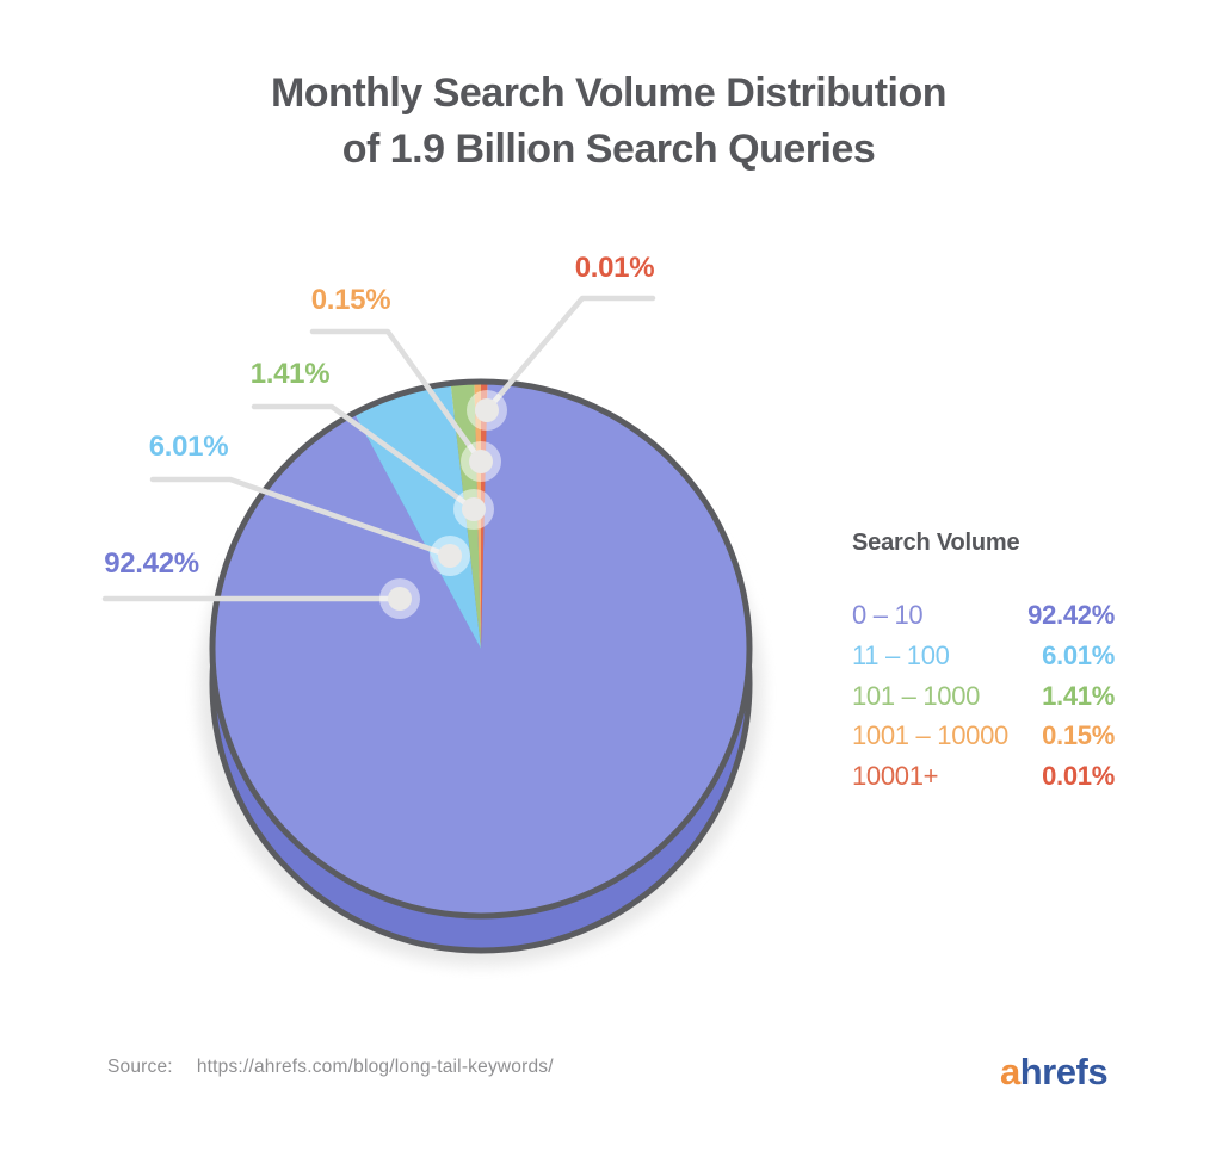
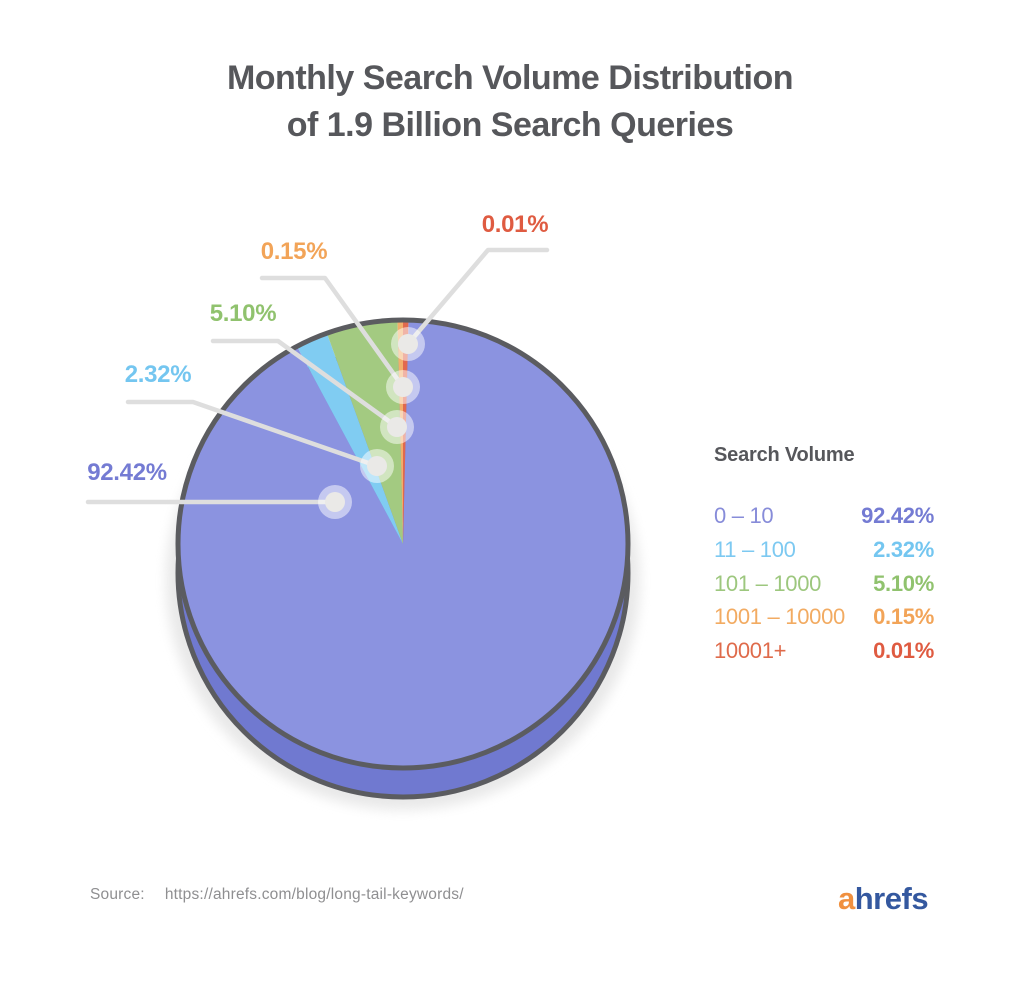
11 – 100: 6.01% -> 2.32%
101 – 1000: 1.41% -> 5.10%
